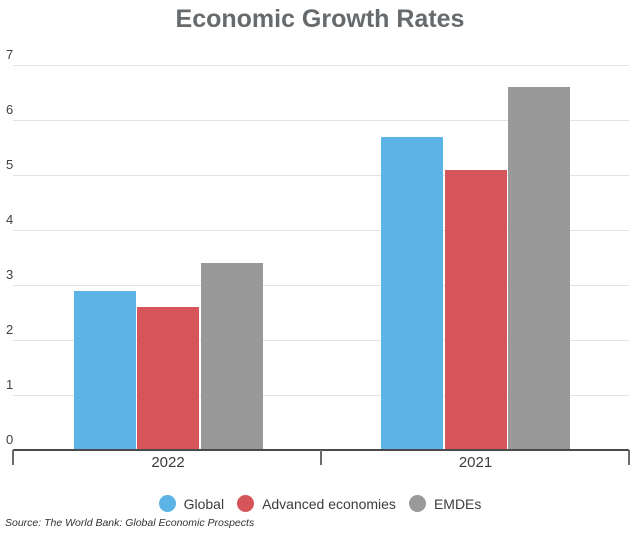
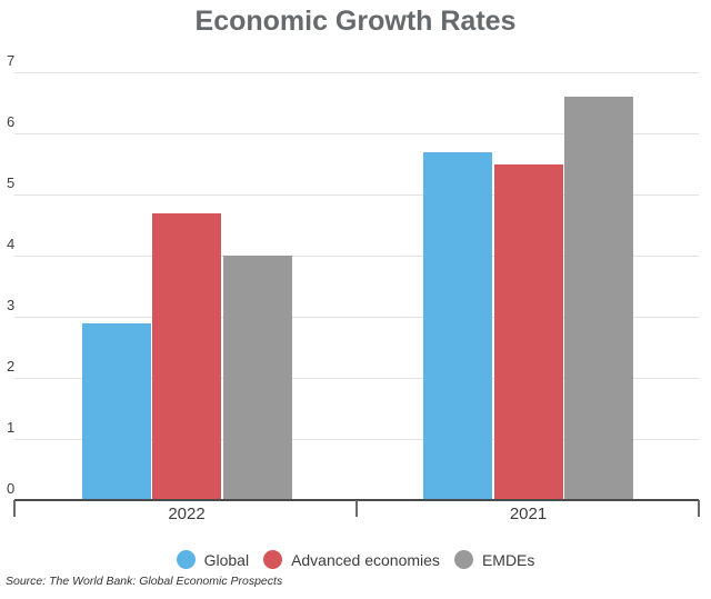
Advanced economies/2022: 2.6 -> 4.7
EMDEs/2022: 3.4 -> 4.0
Advanced economies/2021: 5.1 -> 5.5
